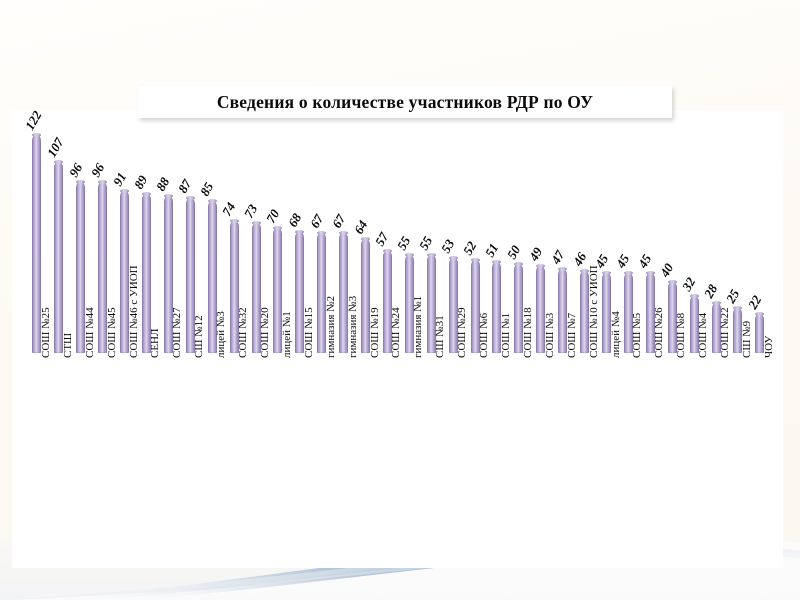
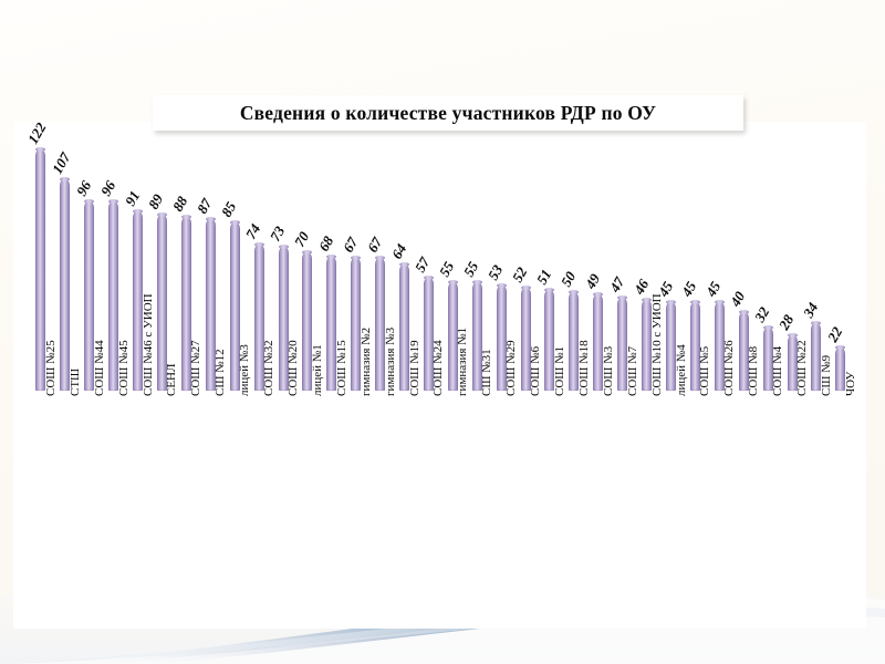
СШ №9: 25 -> 34
